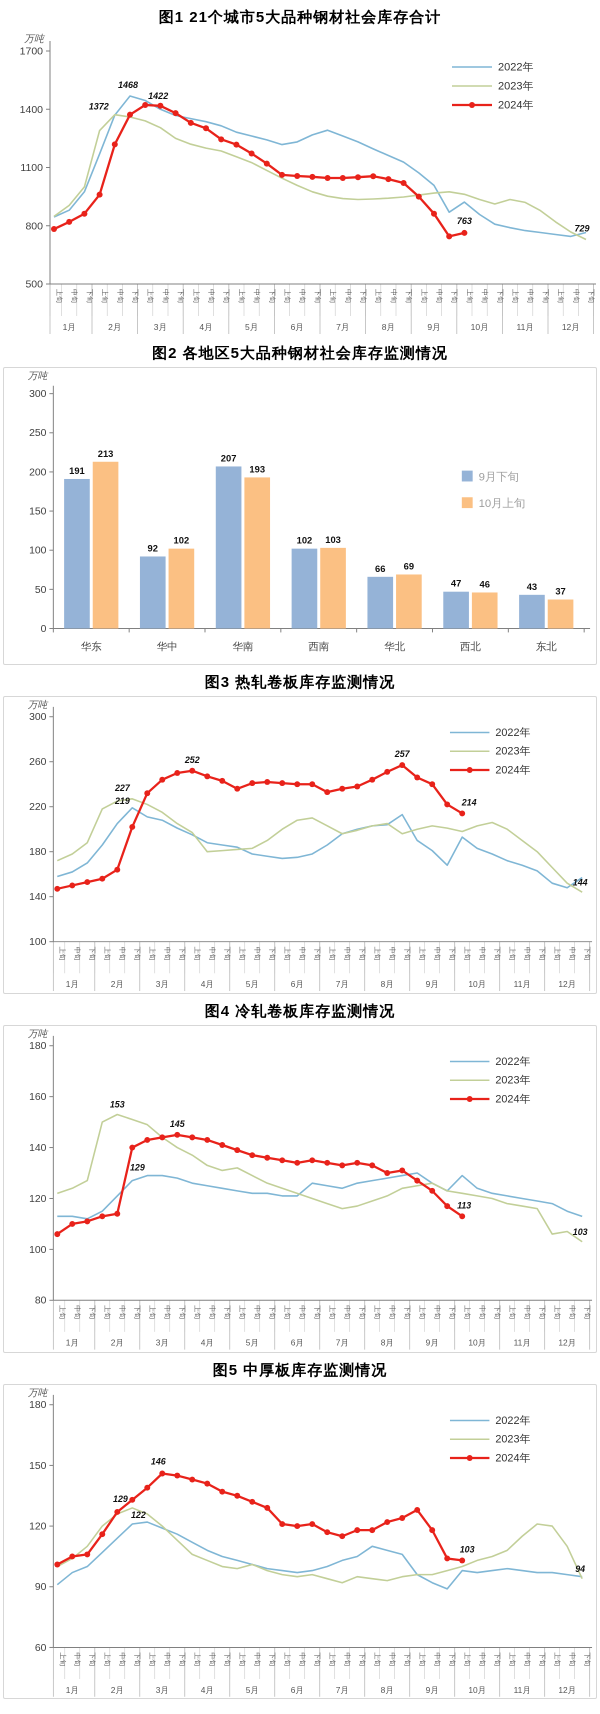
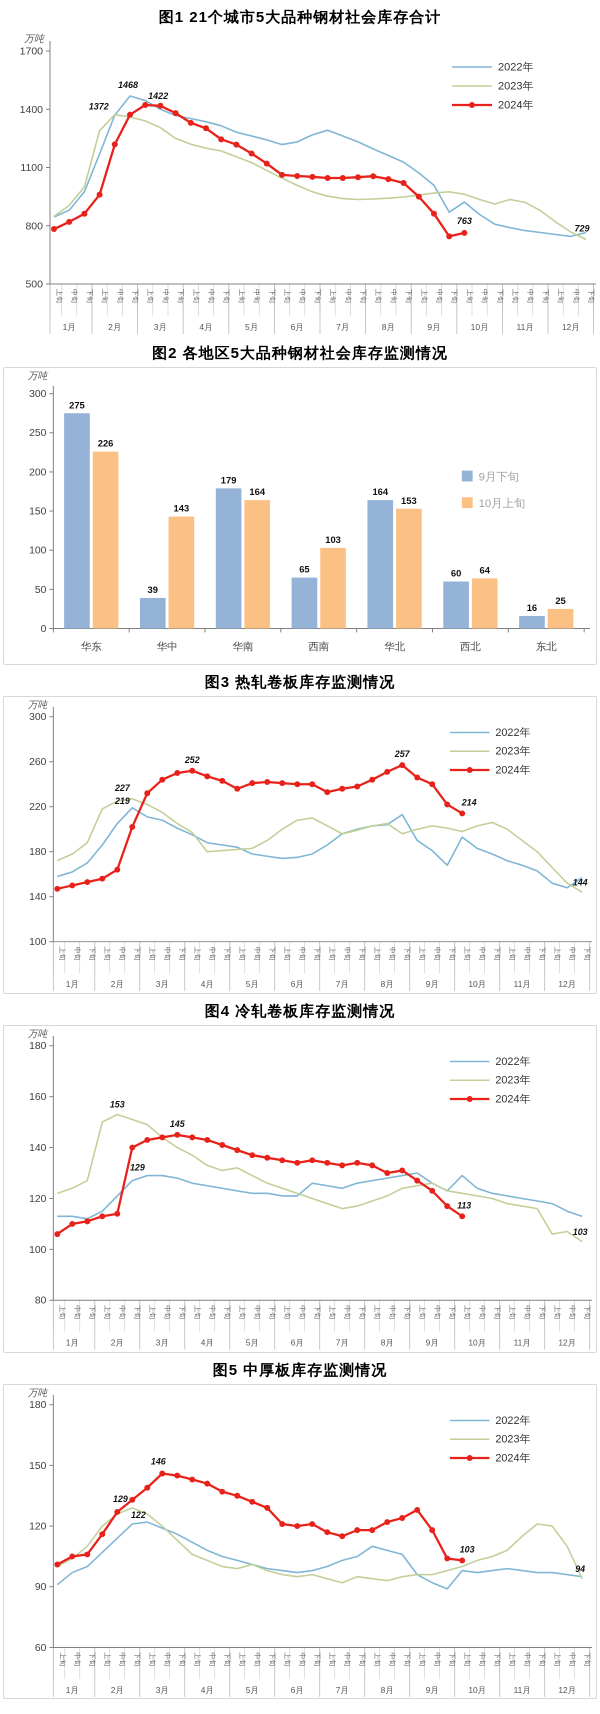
图2 各地区5大品种钢材社会库存监测情况/9月下旬/华东: 191 -> 275
图2 各地区5大品种钢材社会库存监测情况/10月上旬/华东: 213 -> 226
图2 各地区5大品种钢材社会库存监测情况/9月下旬/华中: 92 -> 39
图2 各地区5大品种钢材社会库存监测情况/10月上旬/华中: 102 -> 143
图2 各地区5大品种钢材社会库存监测情况/9月下旬/华南: 207 -> 179
图2 各地区5大品种钢材社会库存监测情况/10月上旬/华南: 193 -> 164
图2 各地区5大品种钢材社会库存监测情况/9月下旬/西南: 102 -> 65
图2 各地区5大品种钢材社会库存监测情况/9月下旬/华北: 66 -> 164
图2 各地区5大品种钢材社会库存监测情况/10月上旬/华北: 69 -> 153
图2 各地区5大品种钢材社会库存监测情况/9月下旬/西北: 47 -> 60
图2 各地区5大品种钢材社会库存监测情况/10月上旬/西北: 46 -> 64
图2 各地区5大品种钢材社会库存监测情况/9月下旬/东北: 43 -> 16
图2 各地区5大品种钢材社会库存监测情况/10月上旬/东北: 37 -> 25
